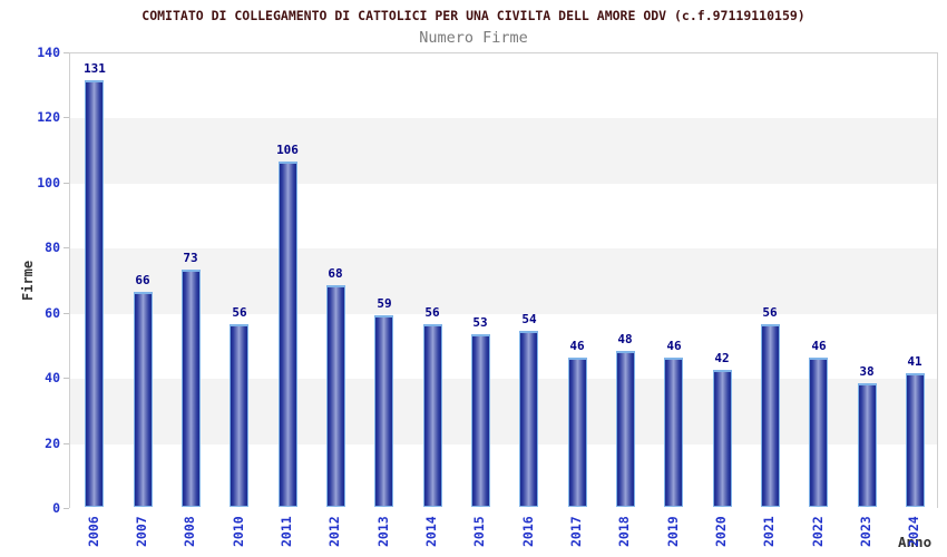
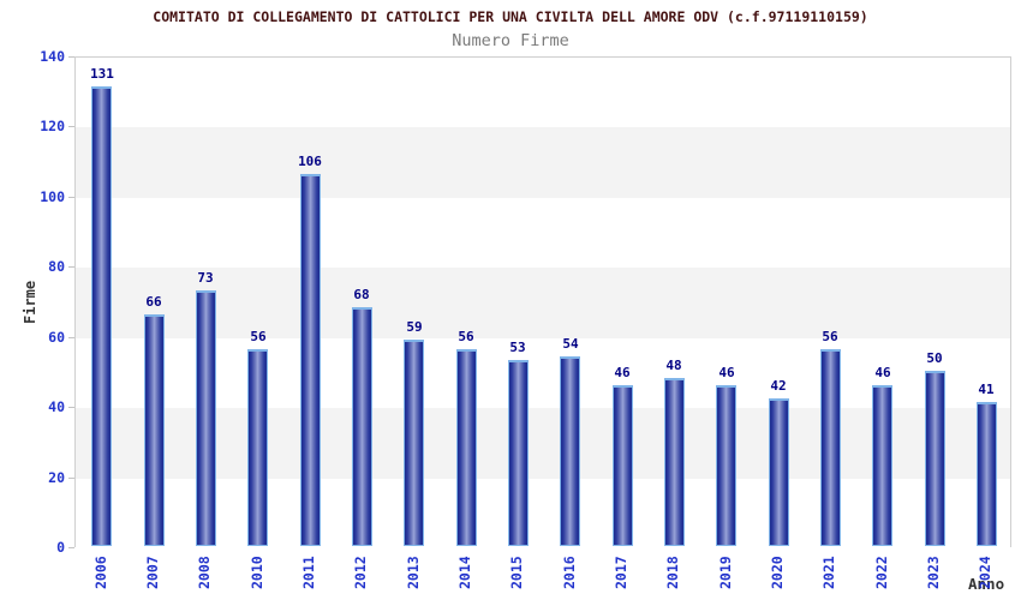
2023: 38 -> 50
